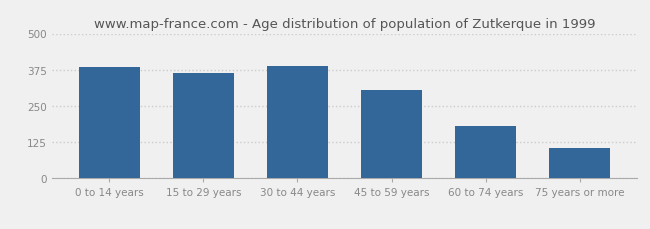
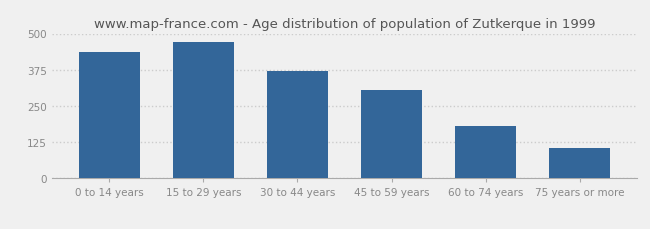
0 to 14 years: 383 -> 435
15 to 29 years: 362 -> 470
30 to 44 years: 388 -> 370
